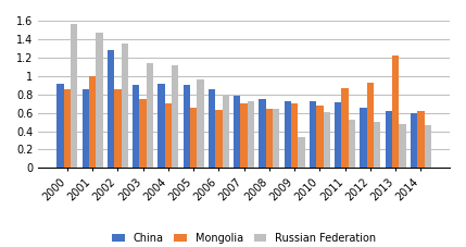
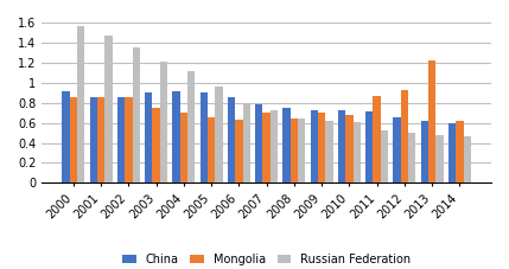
Mongolia/2001: 1.00 -> 0.85
China/2002: 1.28 -> 0.85
Russian Federation/2003: 1.14 -> 1.21
Russian Federation/2009: 0.34 -> 0.62
